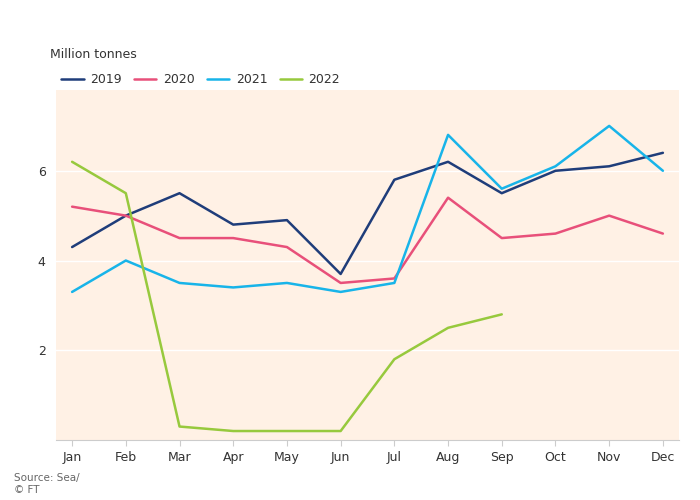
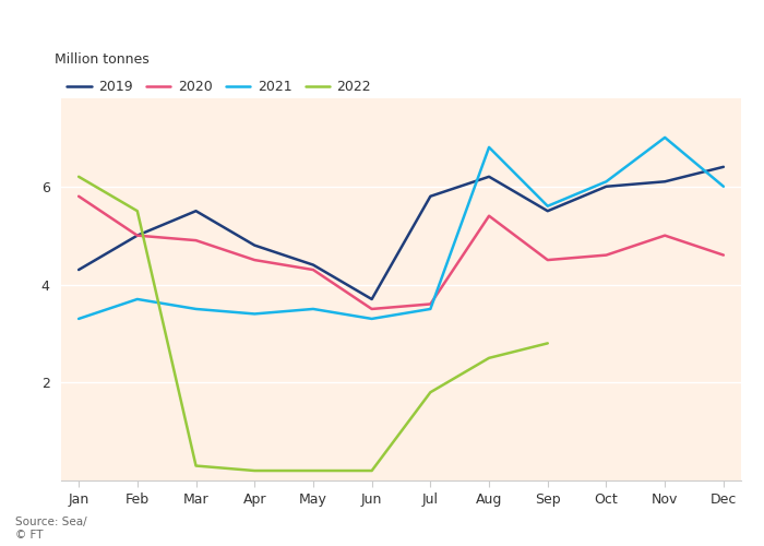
2020/Jan: 5.2 -> 5.8
2021/Feb: 4.0 -> 3.7
2020/Mar: 4.5 -> 4.9
2019/May: 4.9 -> 4.4
